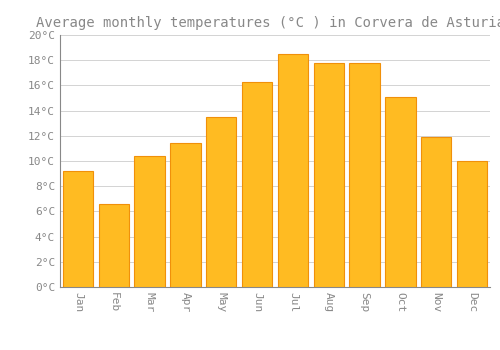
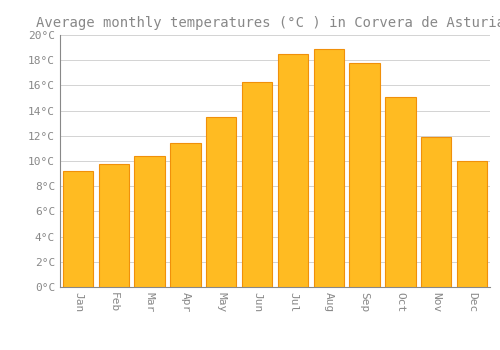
Feb: 6.6°C -> 9.8°C
Aug: 17.8°C -> 18.9°C
